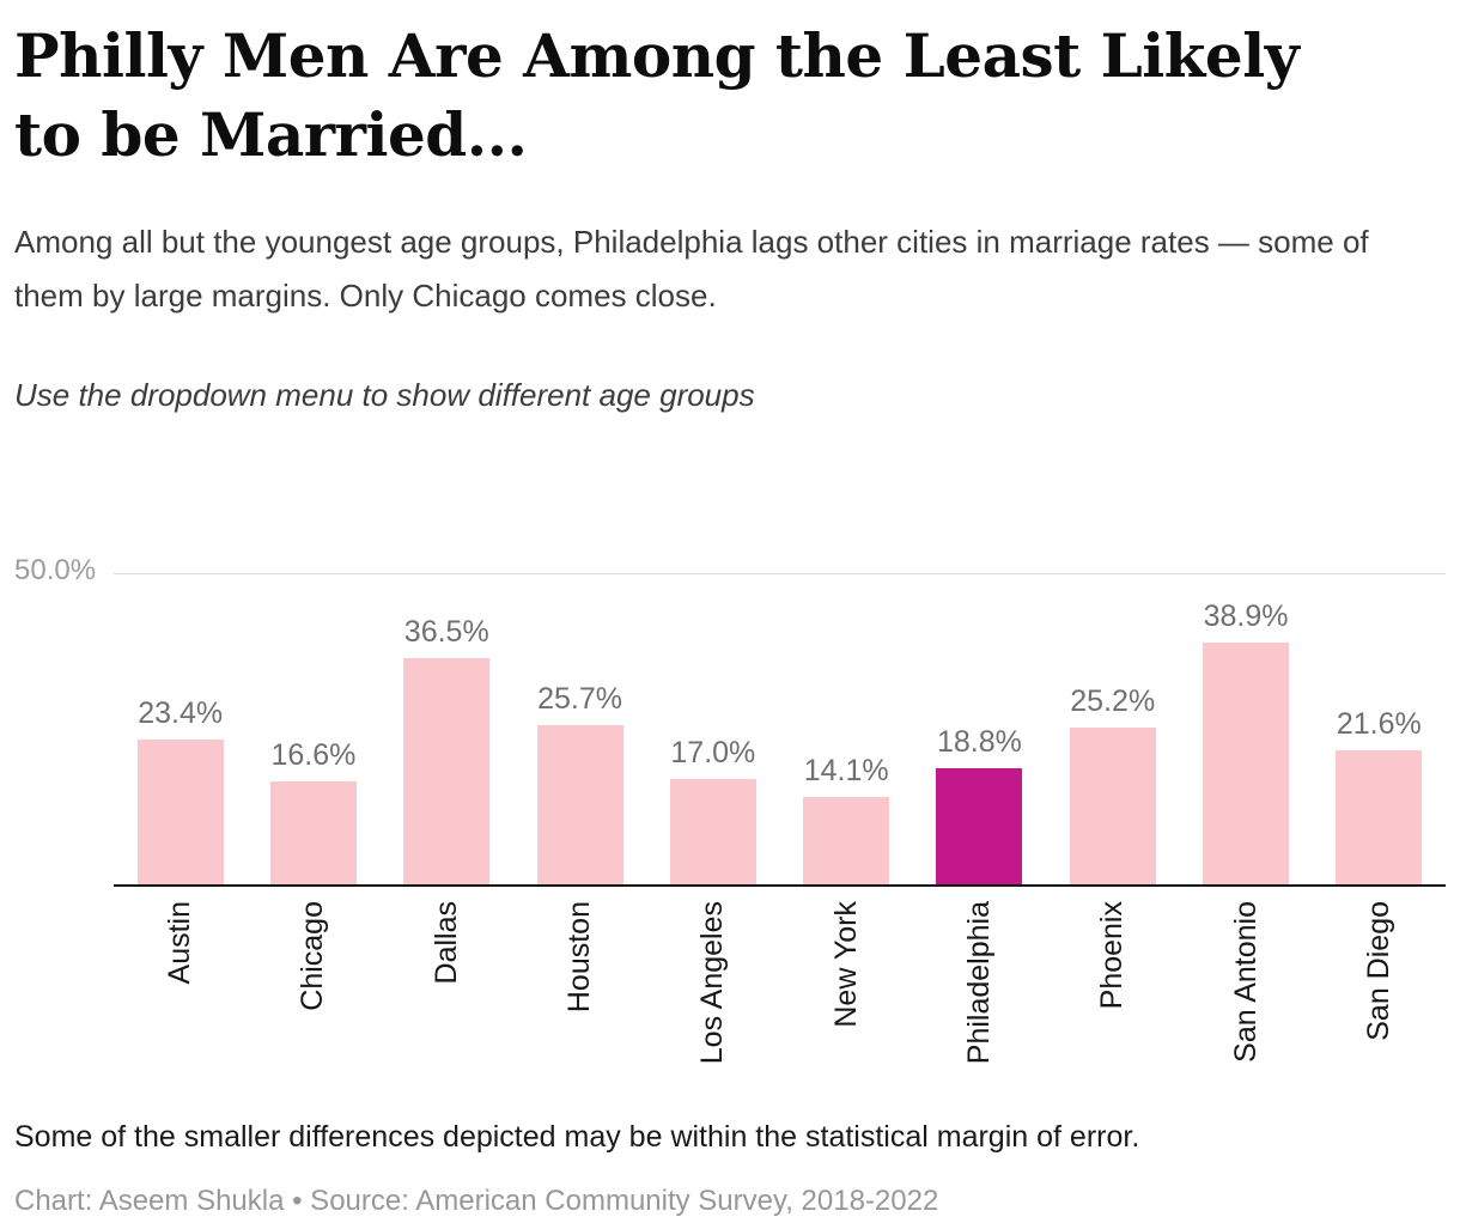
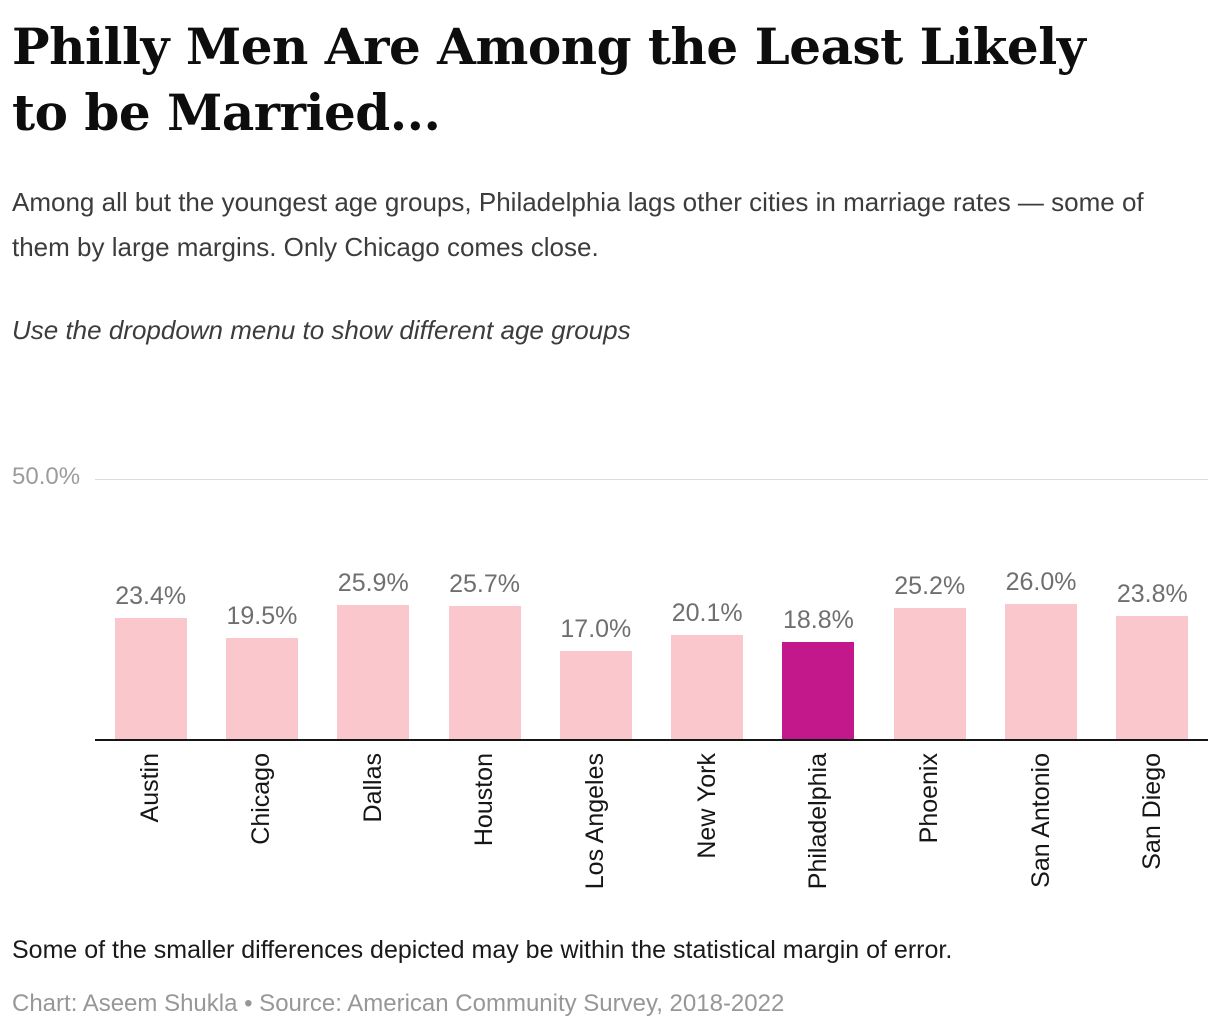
Chicago: 16.6% -> 19.5%
Dallas: 36.5% -> 25.9%
New York: 14.1% -> 20.1%
San Antonio: 38.9% -> 26.0%
San Diego: 21.6% -> 23.8%
